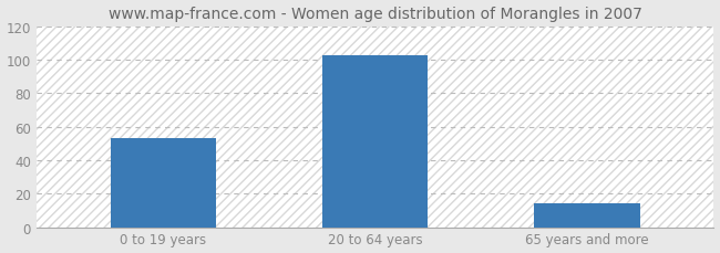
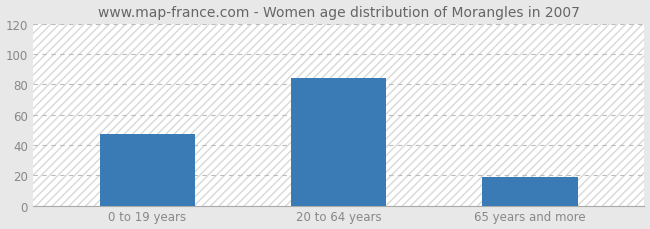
0 to 19 years: 53 -> 47
20 to 64 years: 103 -> 84
65 years and more: 14 -> 19
